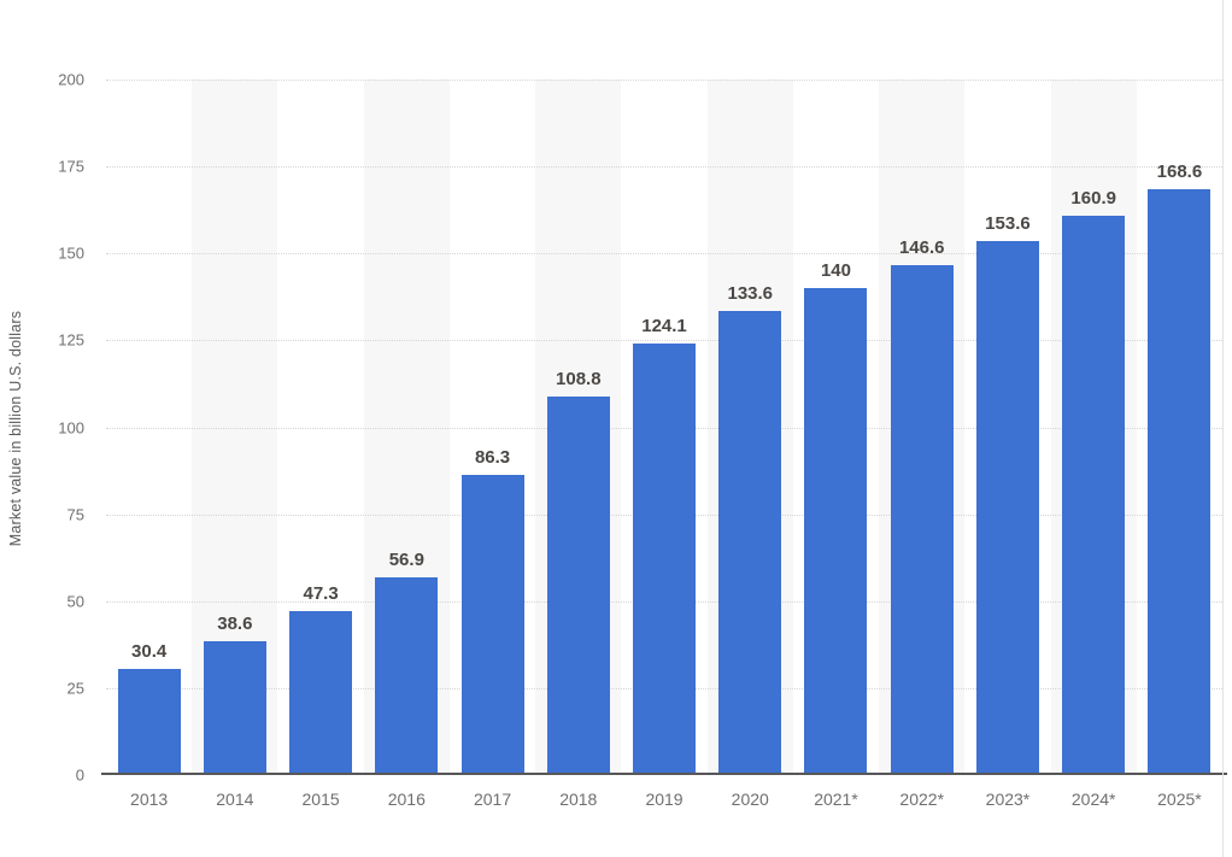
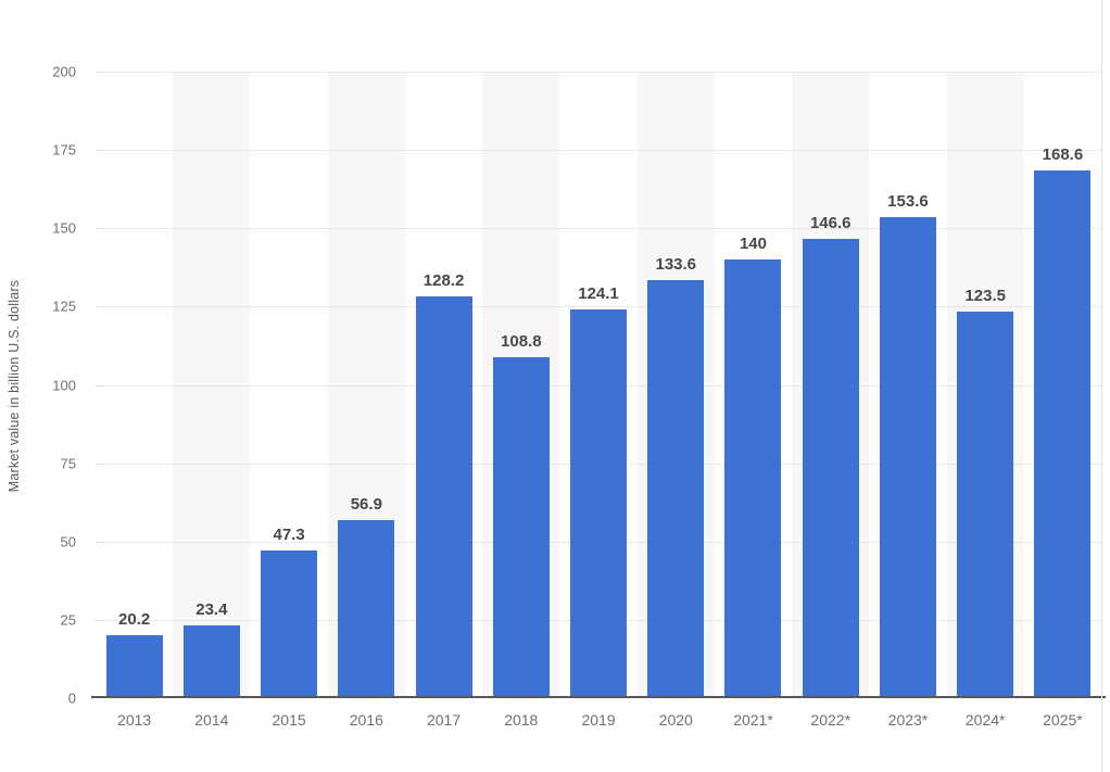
2013: 30.4 -> 20.2
2014: 38.6 -> 23.4
2017: 86.3 -> 128.2
2024*: 160.9 -> 123.5
